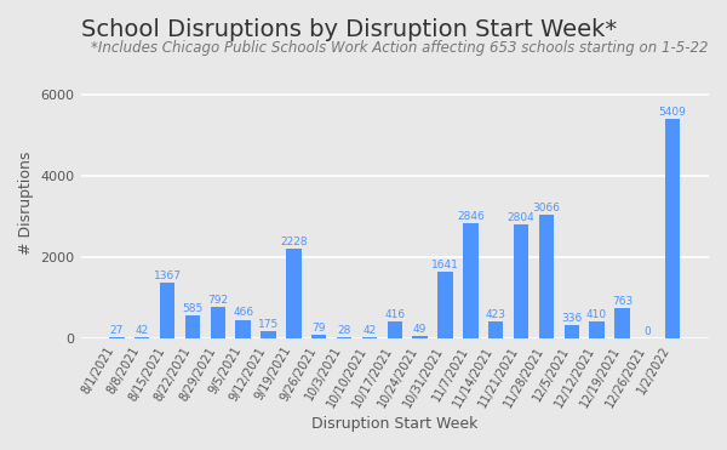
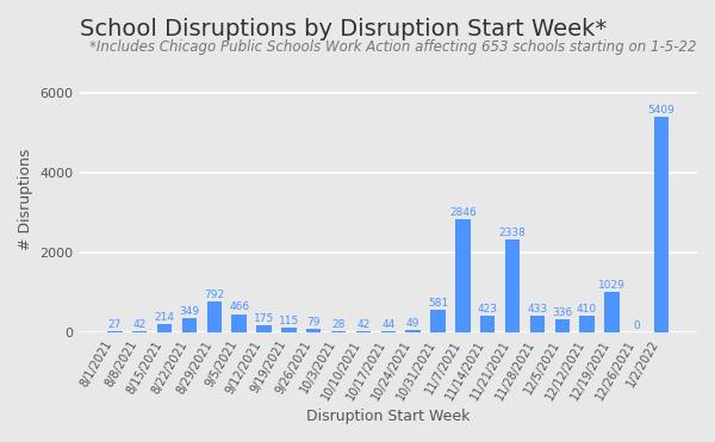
8/15/2021: 1367 -> 214
8/22/2021: 585 -> 349
9/19/2021: 2228 -> 115
10/17/2021: 416 -> 44
10/31/2021: 1641 -> 581
11/21/2021: 2804 -> 2338
11/28/2021: 3066 -> 433
12/19/2021: 763 -> 1029
